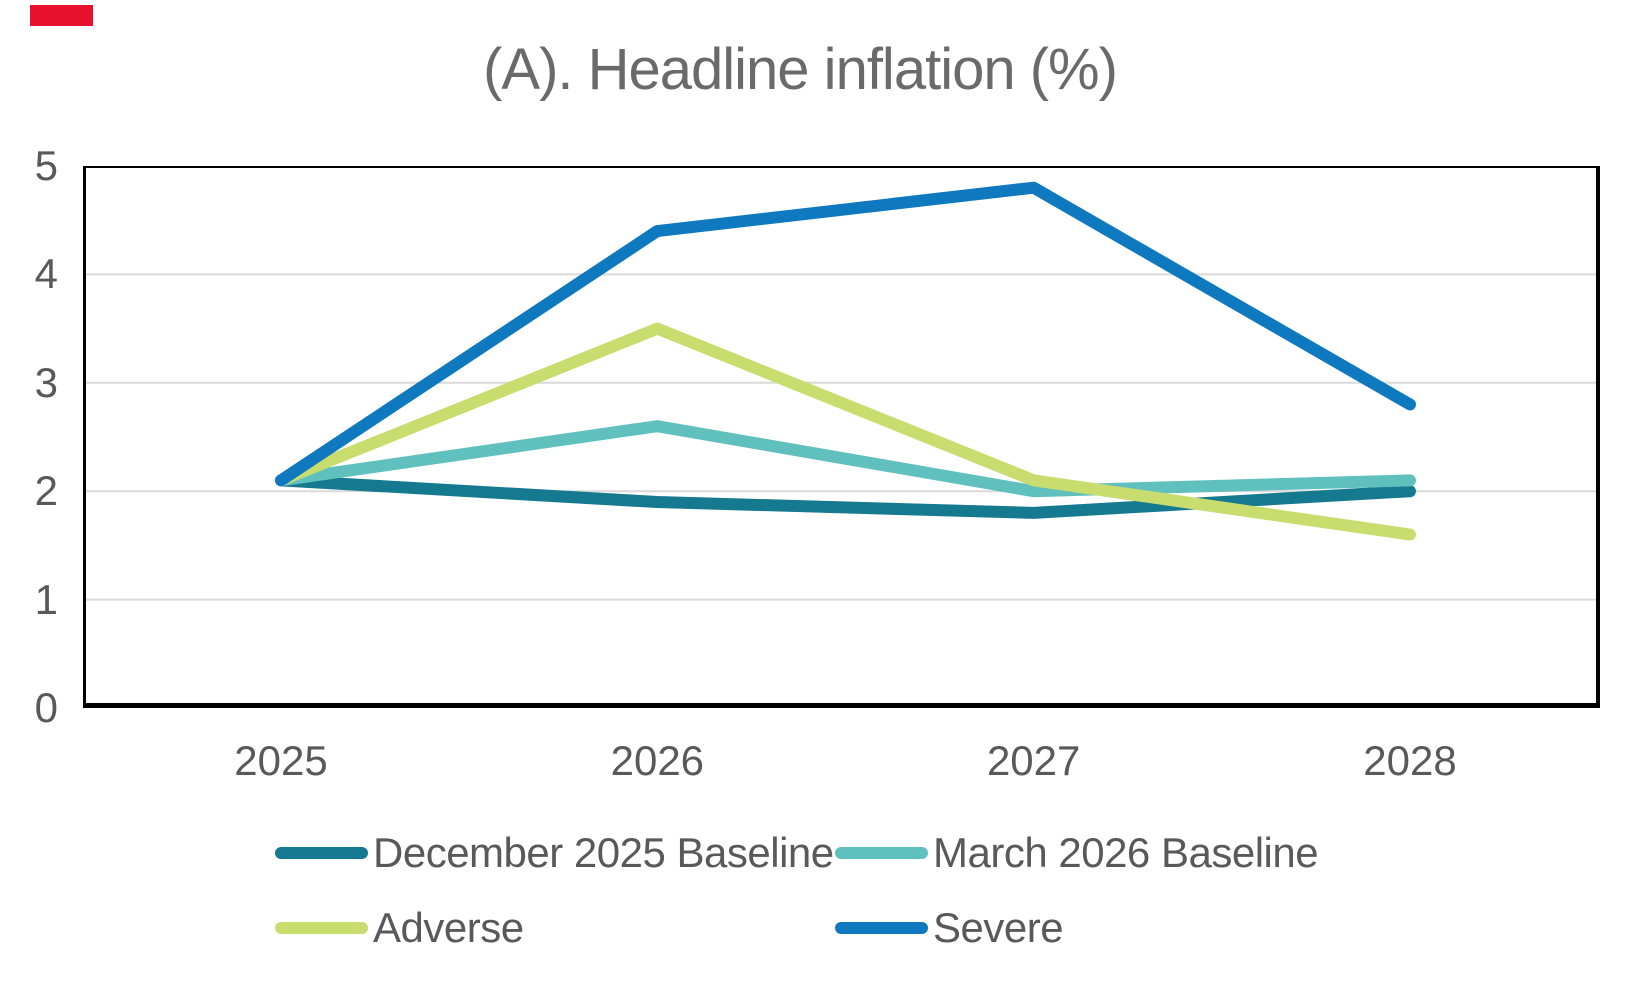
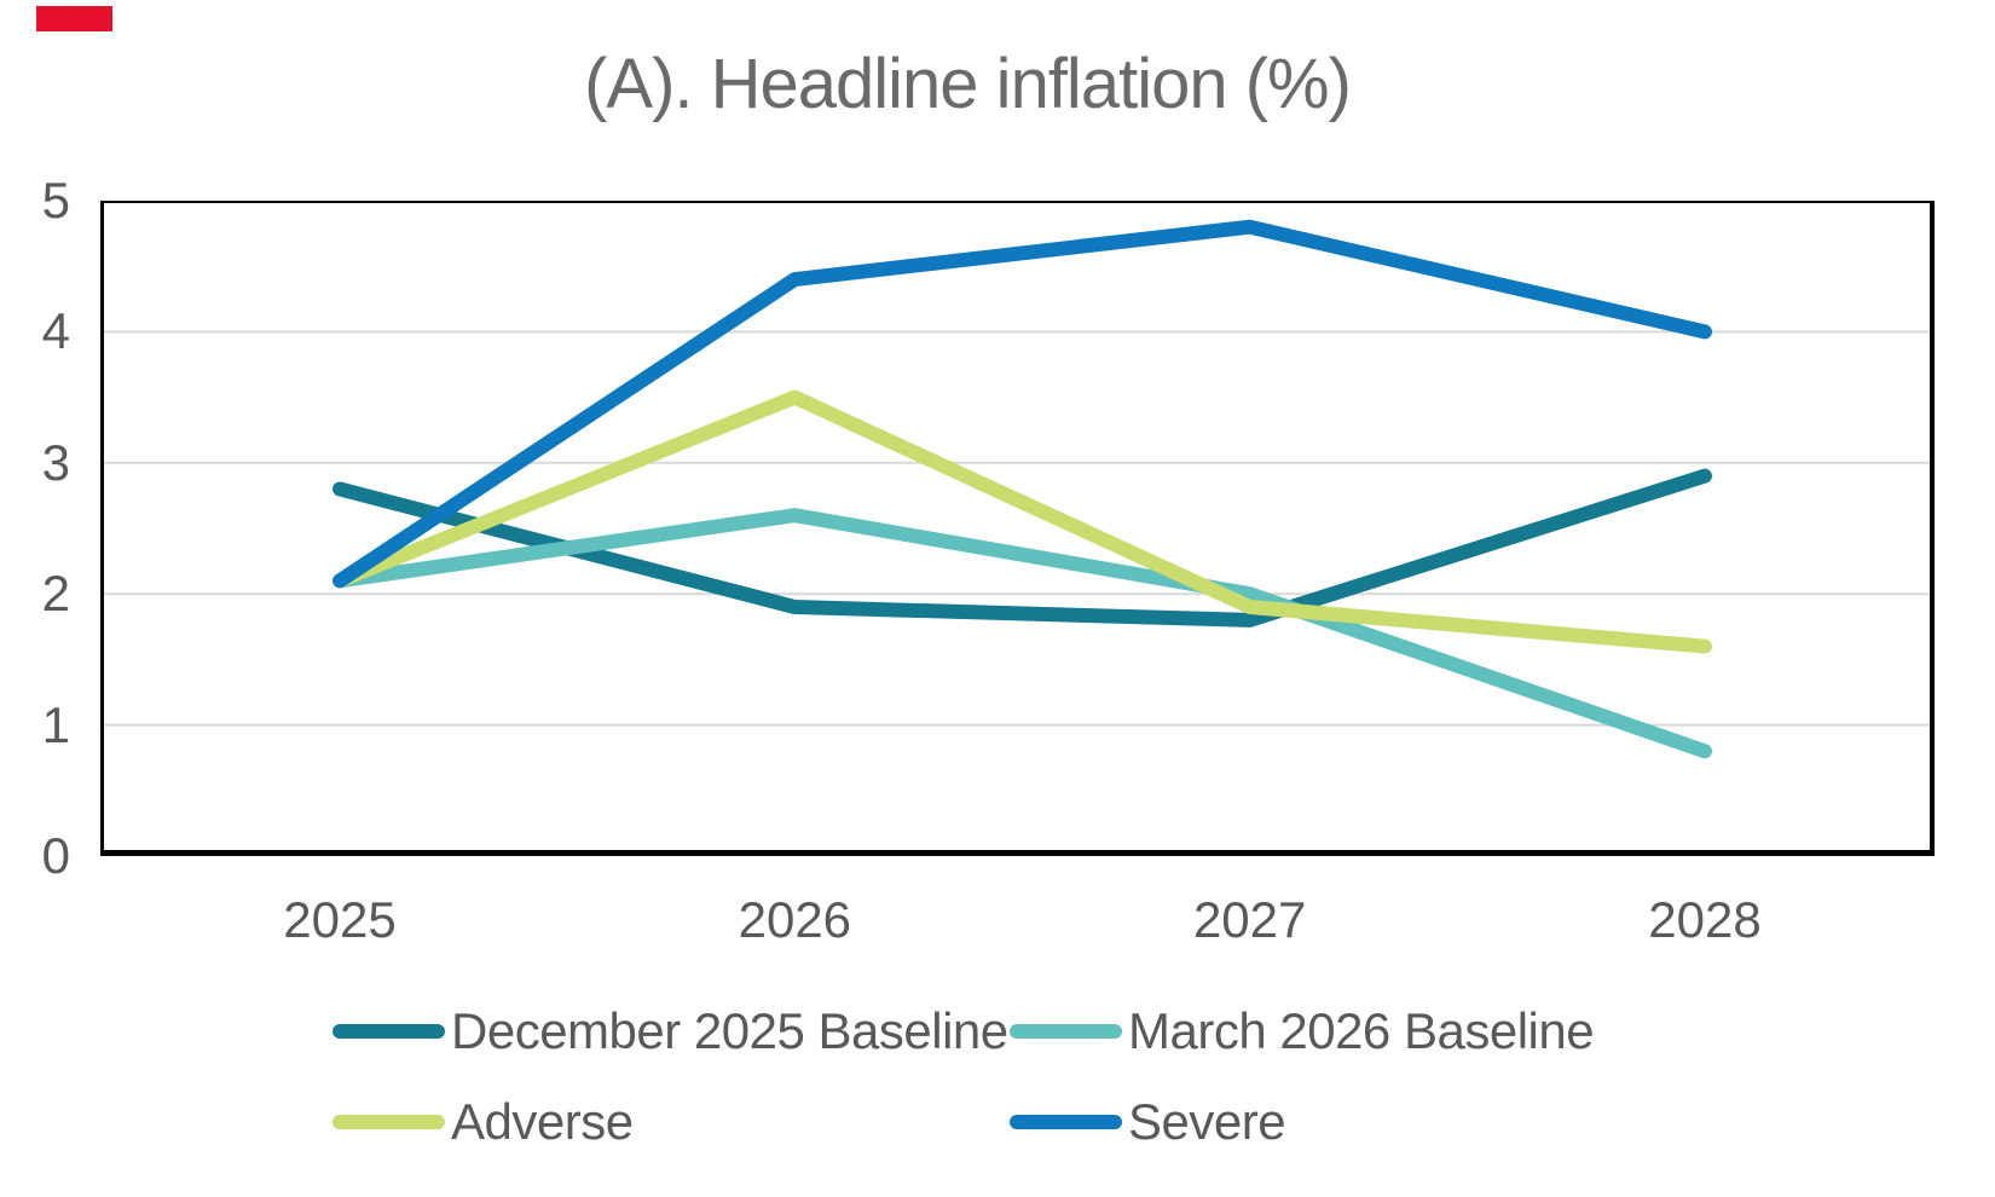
December 2025 Baseline/2025: 2.1 -> 2.8
Adverse/2027: 2.1 -> 1.9
December 2025 Baseline/2028: 2.0 -> 2.9
March 2026 Baseline/2028: 2.1 -> 0.8
Severe/2028: 2.8 -> 4.0
